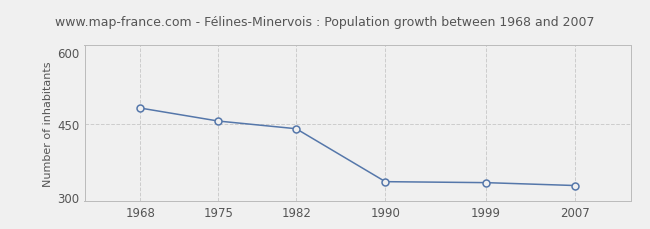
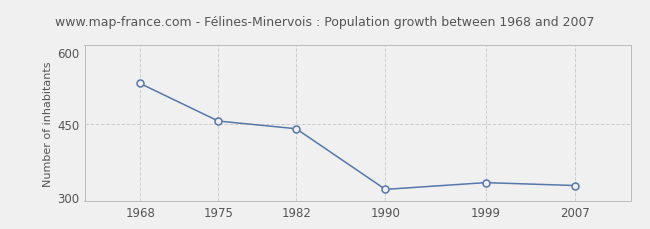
1968: 484 -> 535
1990: 331 -> 315
